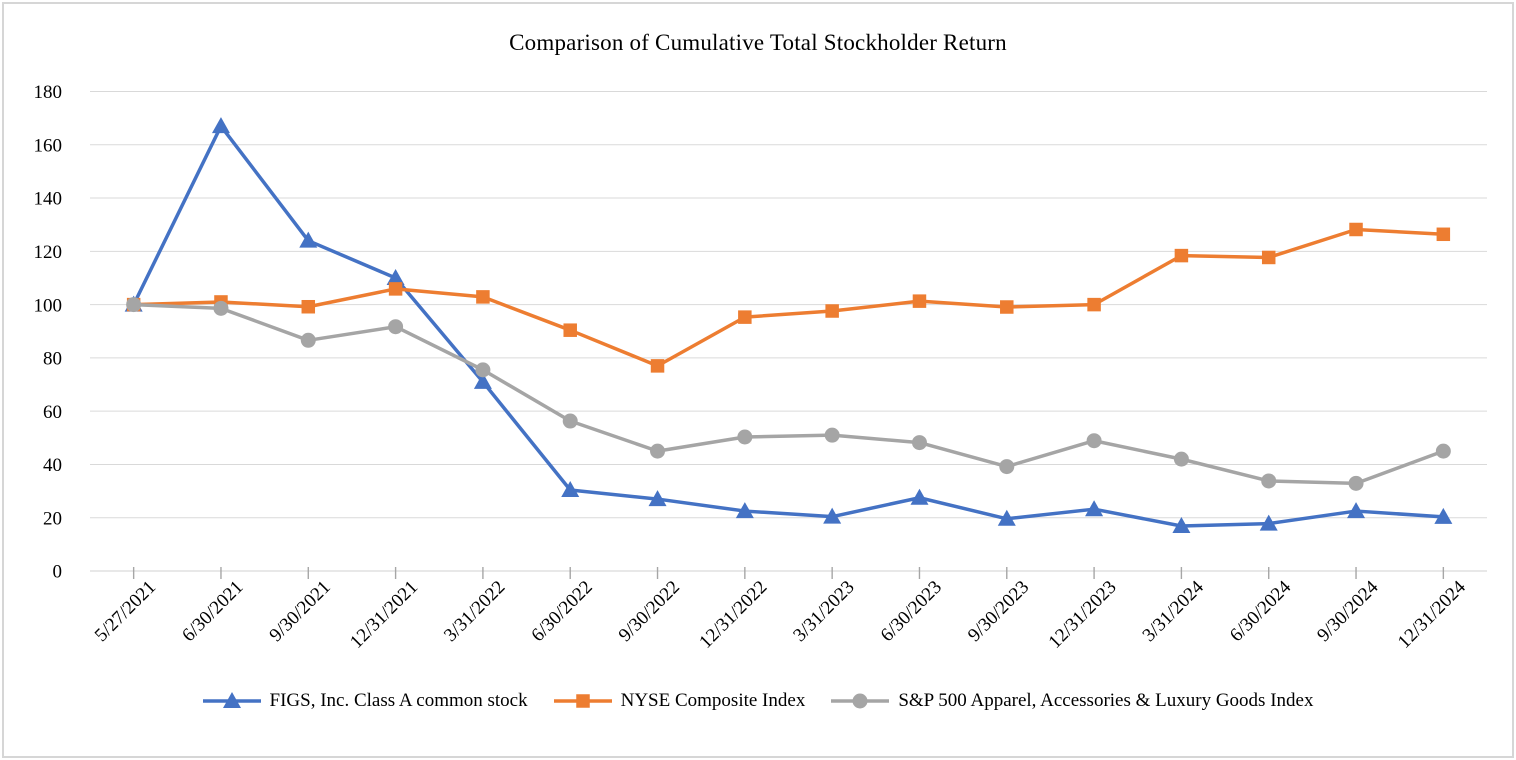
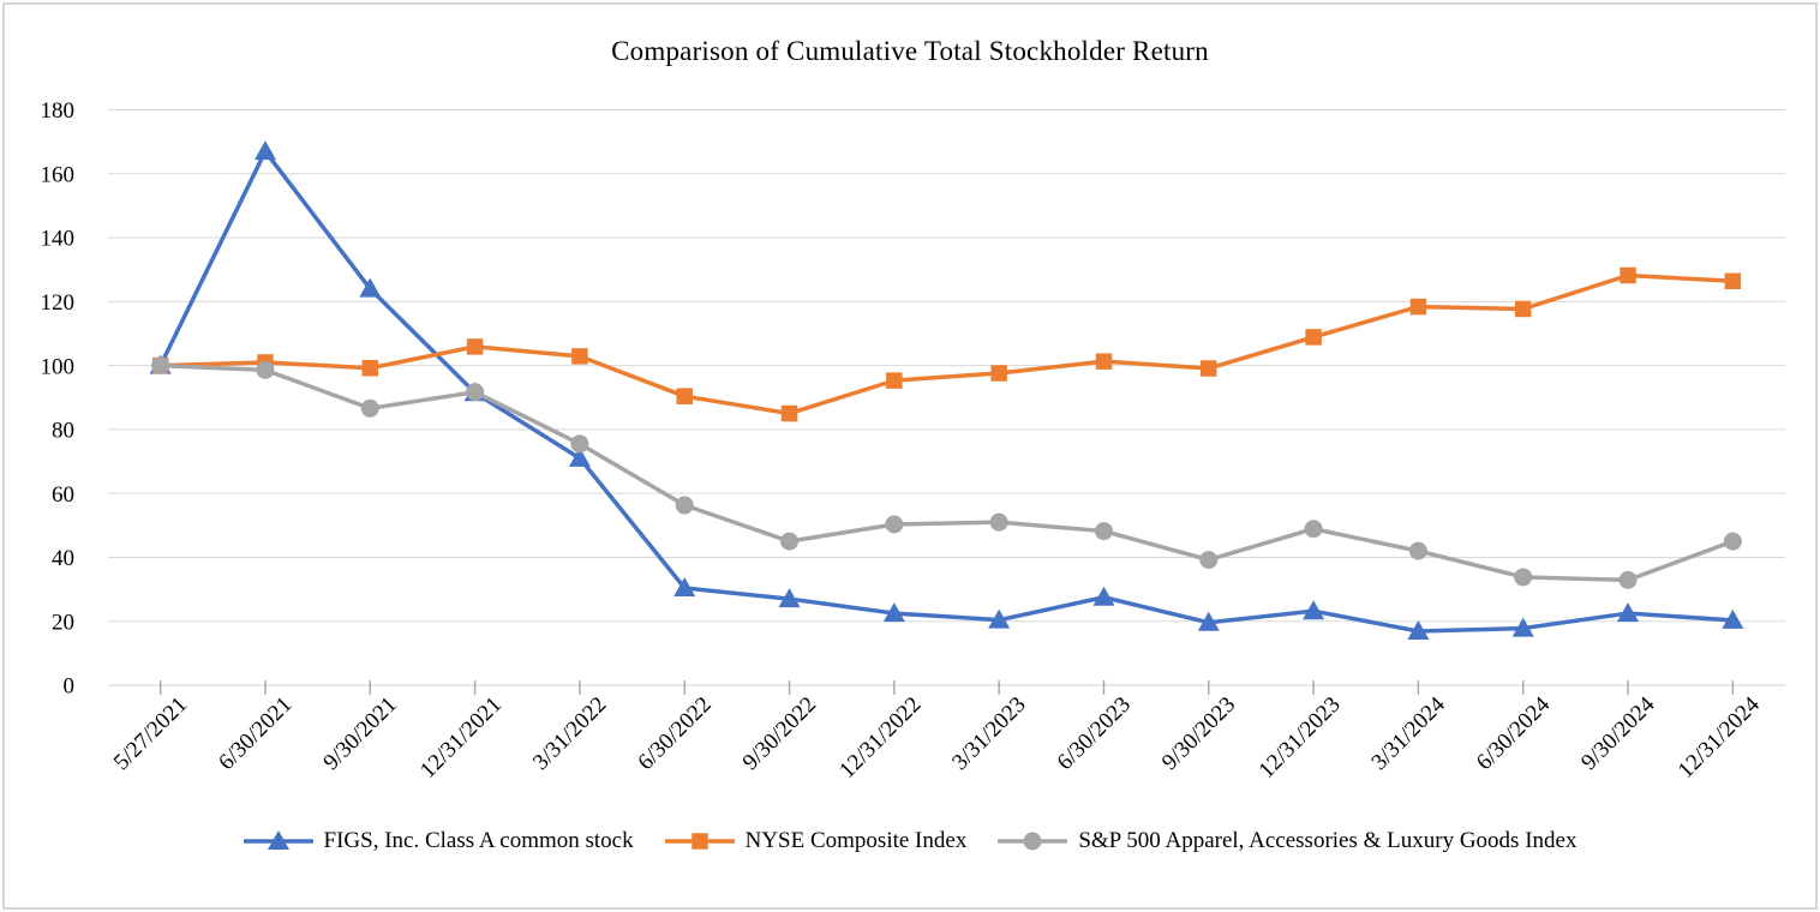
FIGS, Inc. Class A common stock/12/31/2021: 110 -> 92
NYSE Composite Index/9/30/2022: 77 -> 85
NYSE Composite Index/12/31/2023: 100 -> 109
